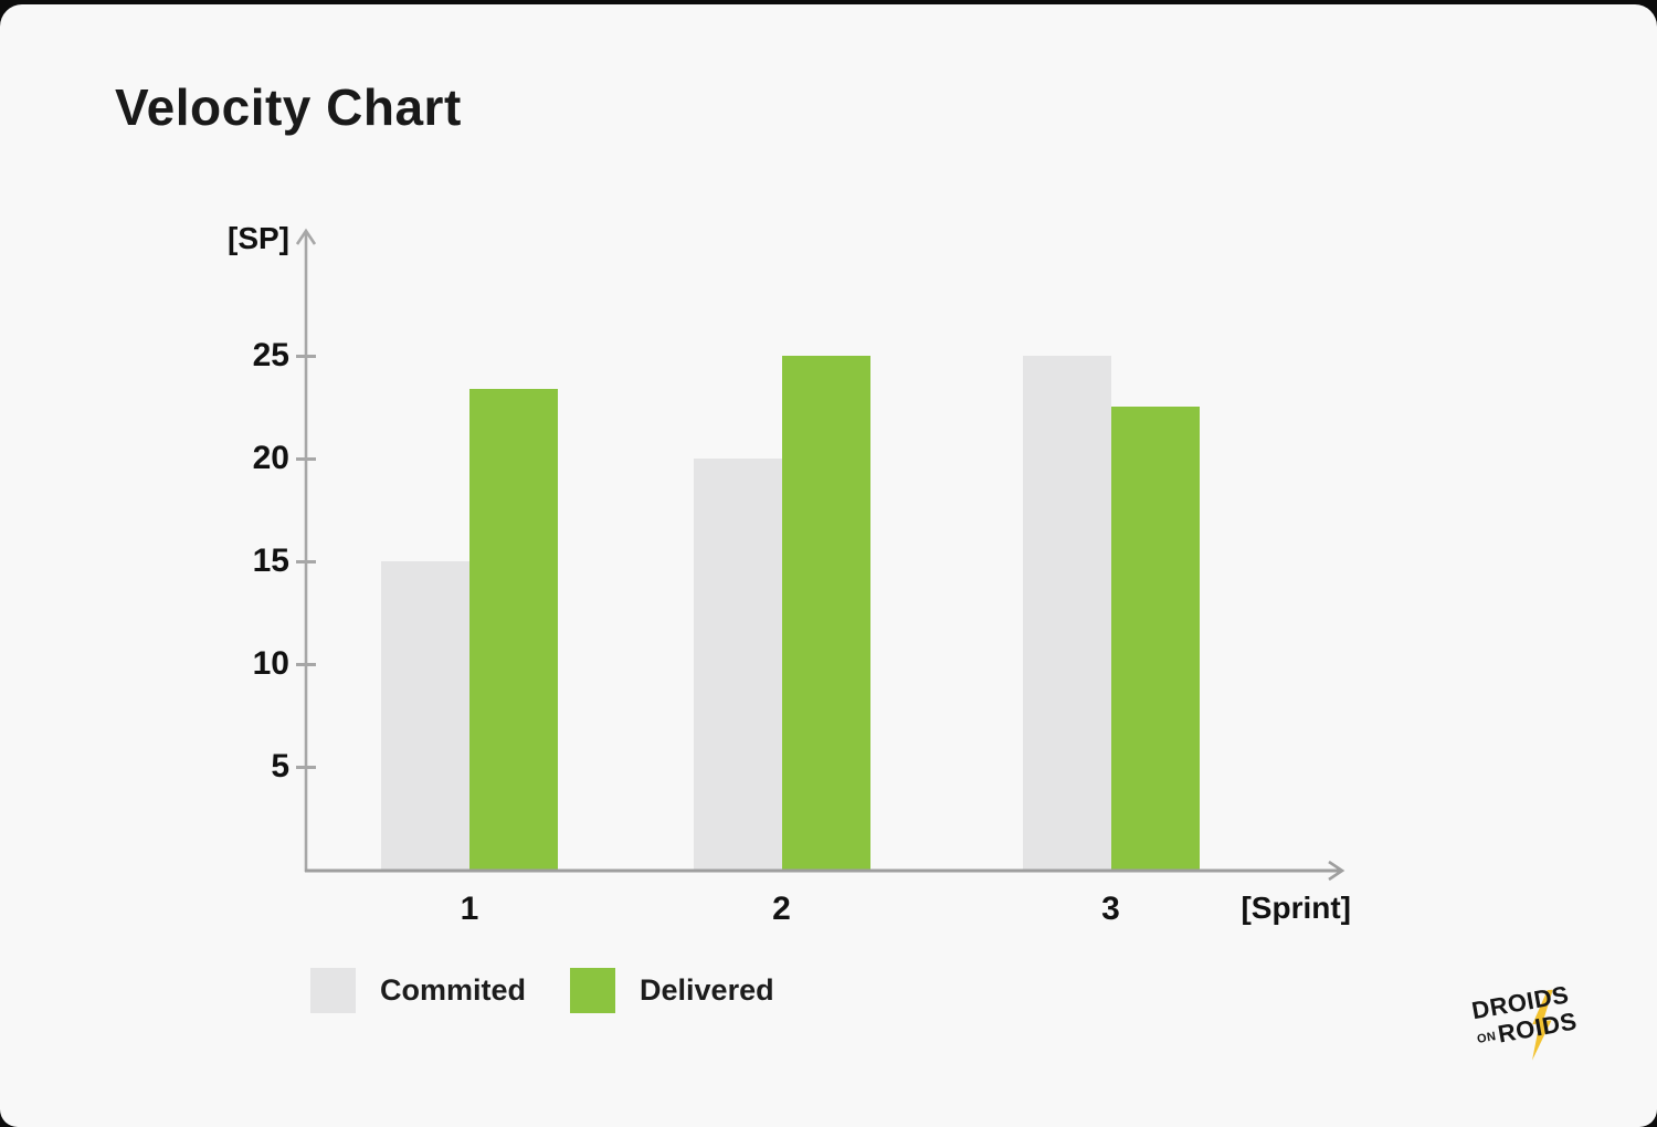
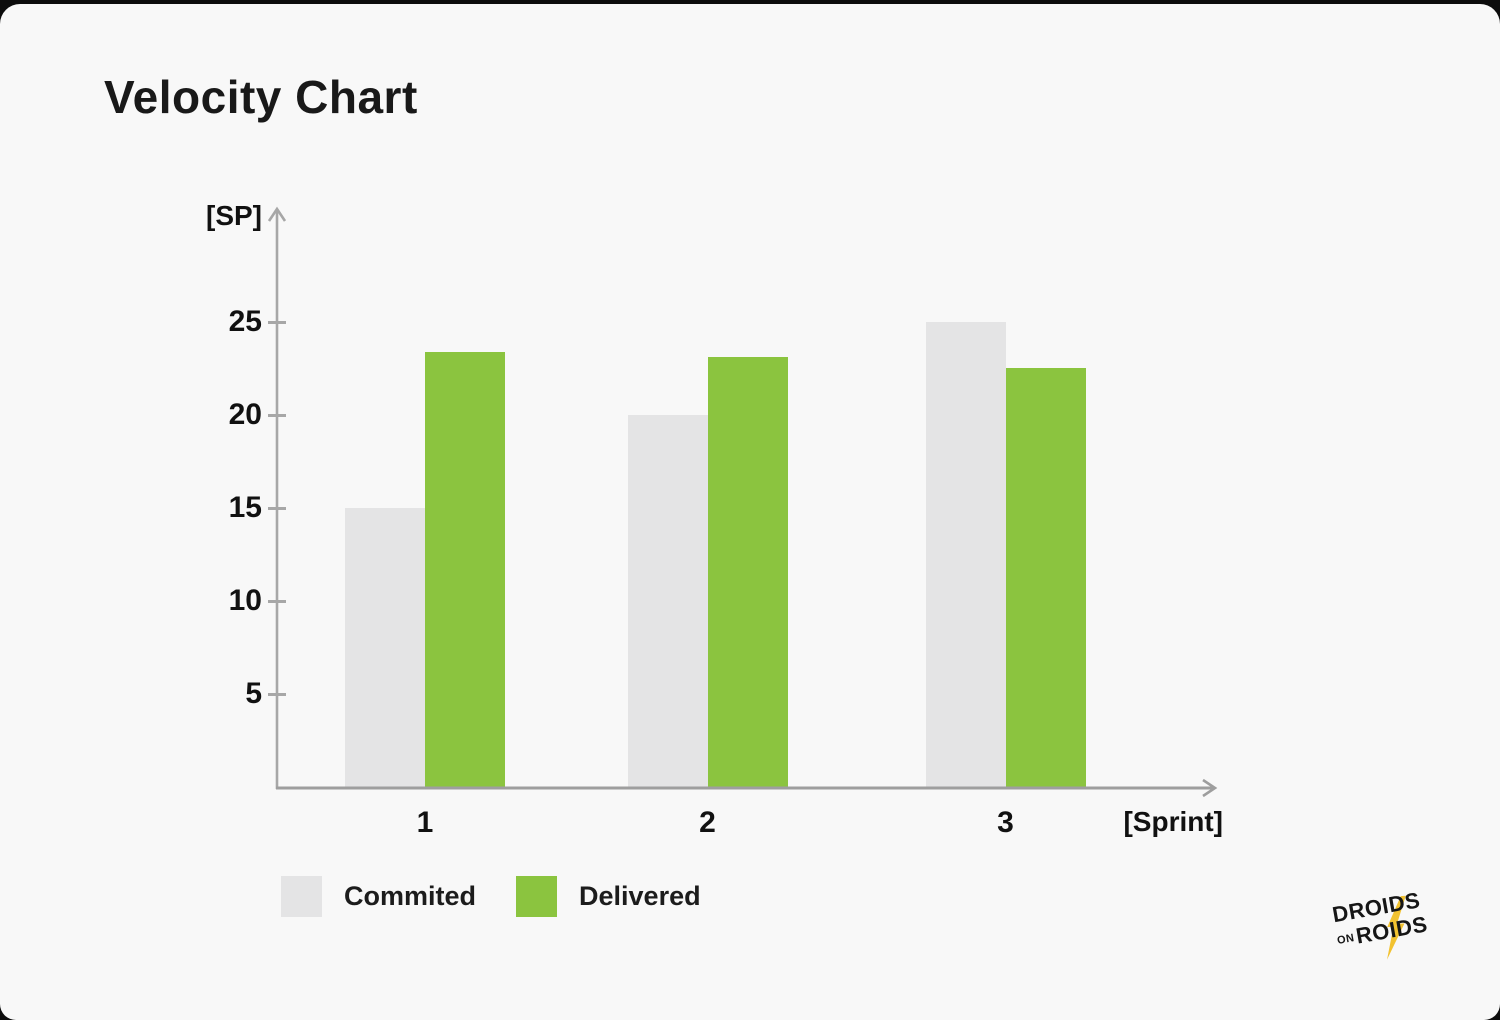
Delivered/2: 25.0 -> 23.1
